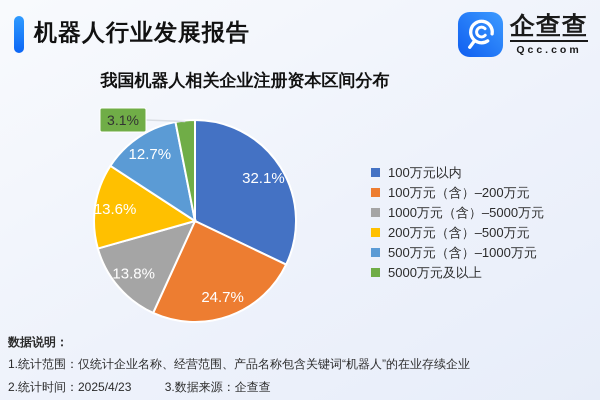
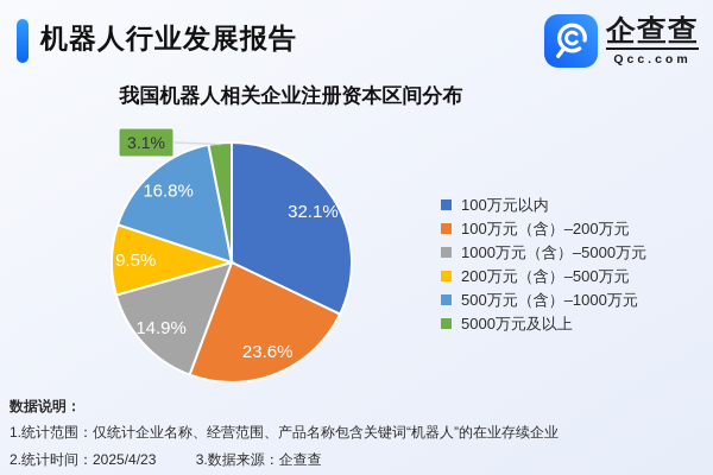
100万元（含）–200万元: 24.7% -> 23.6%
1000万元（含）–5000万元: 13.8% -> 14.9%
200万元（含）–500万元: 13.6% -> 9.5%
500万元（含）–1000万元: 12.7% -> 16.8%
